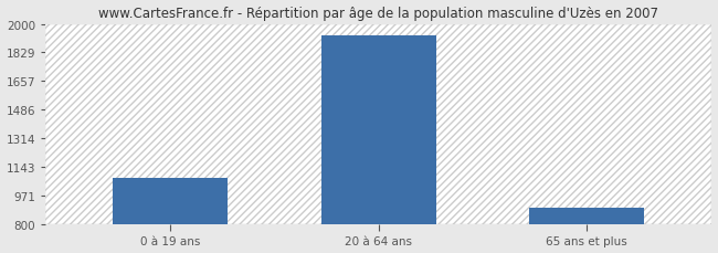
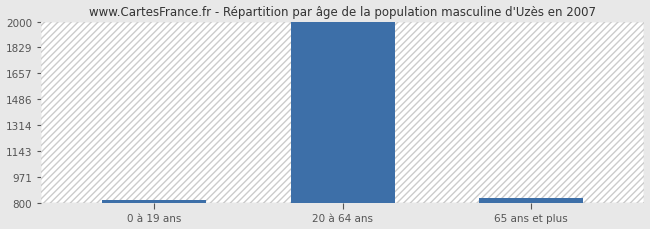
0 à 19 ans: 1080 -> 820
20 à 64 ans: 1930 -> 2000
65 ans et plus: 900 -> 830
